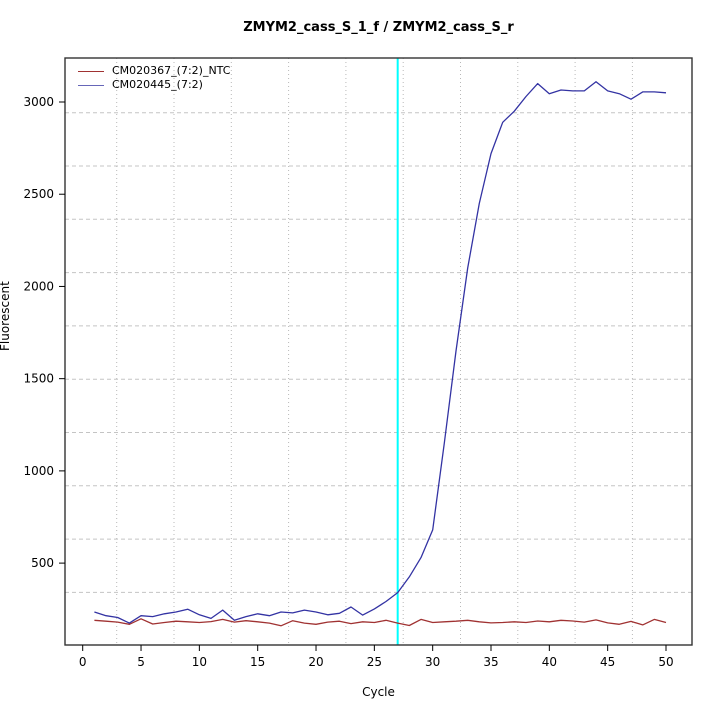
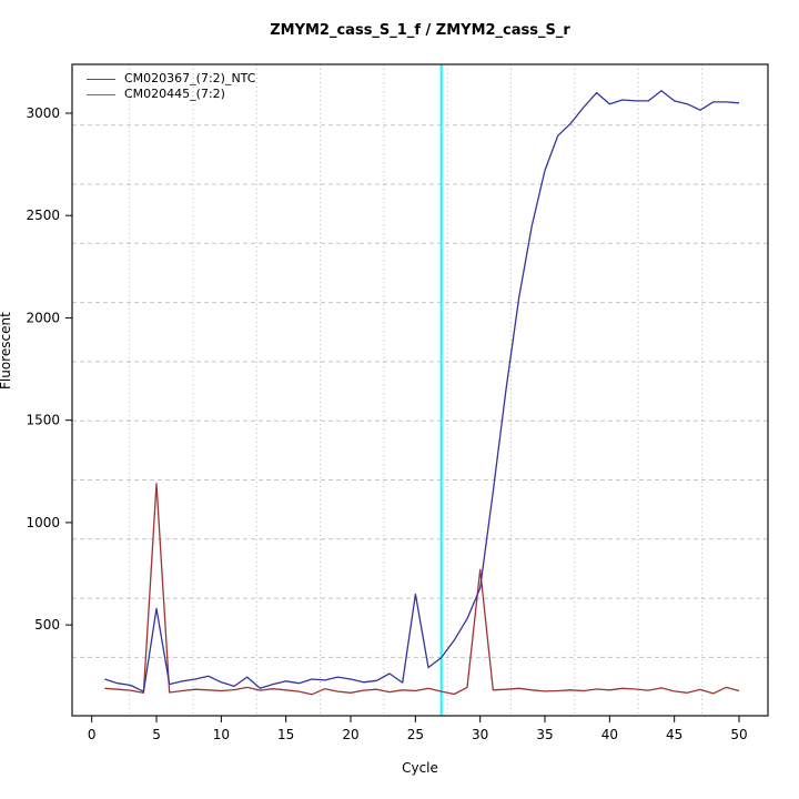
CM020367_(7:2)_NTC/5: 200 -> 1190
CM020445_(7:2)/5: 220 -> 580
CM020445_(7:2)/25: 250 -> 650
CM020367_(7:2)_NTC/30: 180 -> 770
